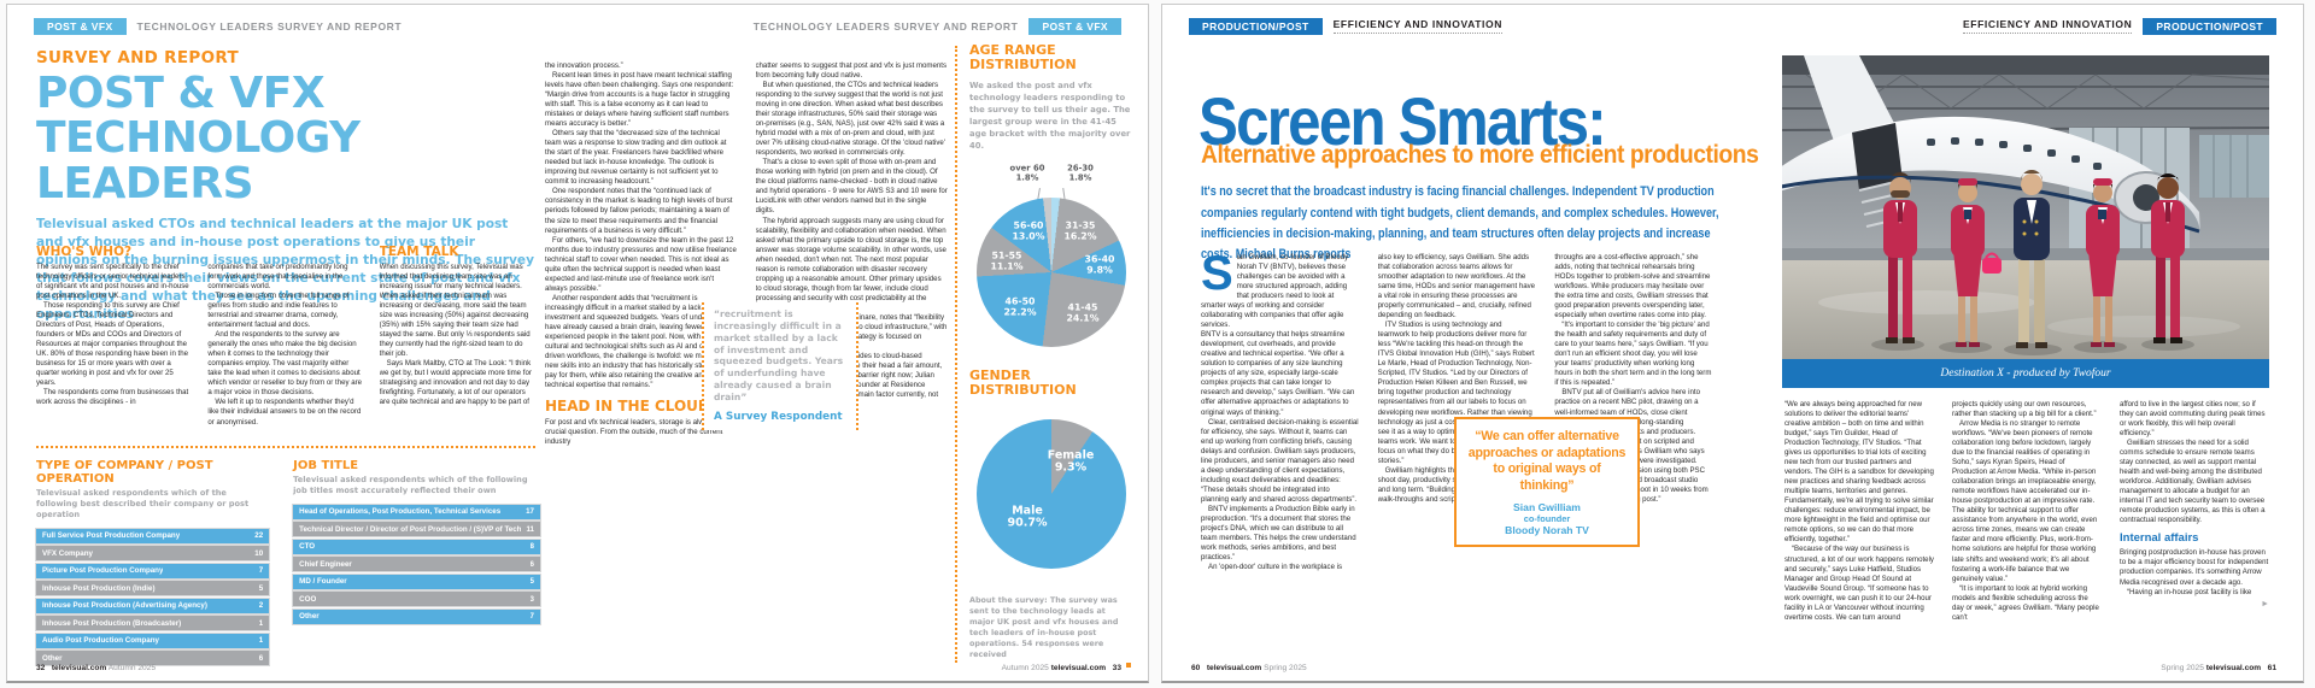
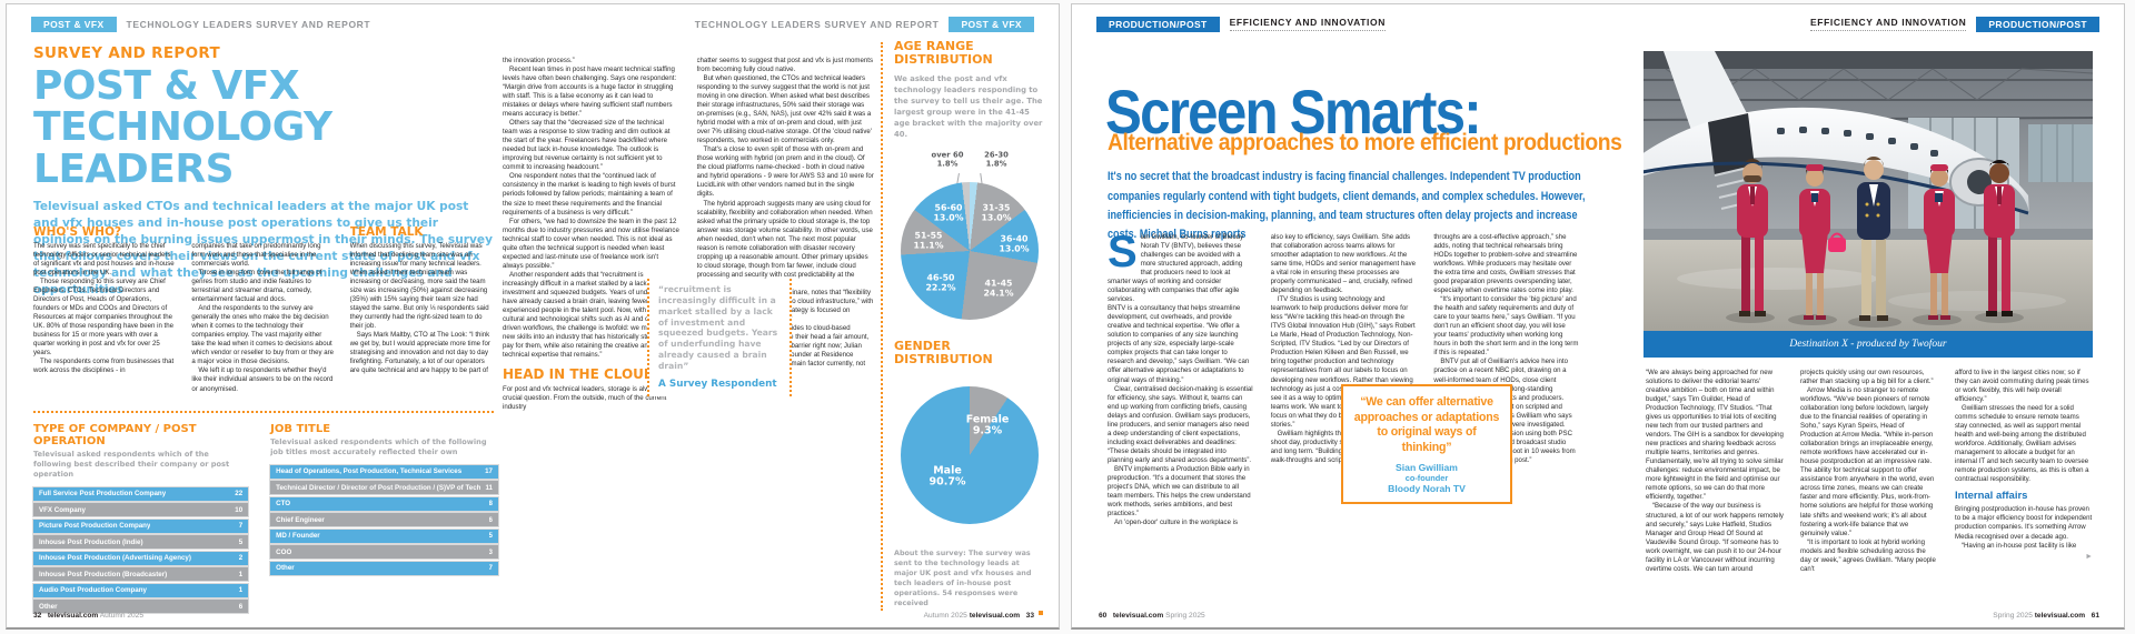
AGE RANGE DISTRIBUTION/31-35: 16.2% -> 13.0%
AGE RANGE DISTRIBUTION/36-40: 9.8% -> 13.0%
